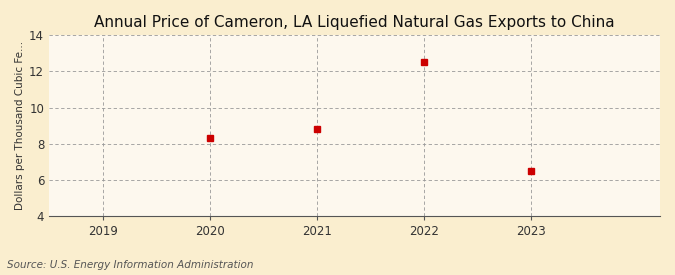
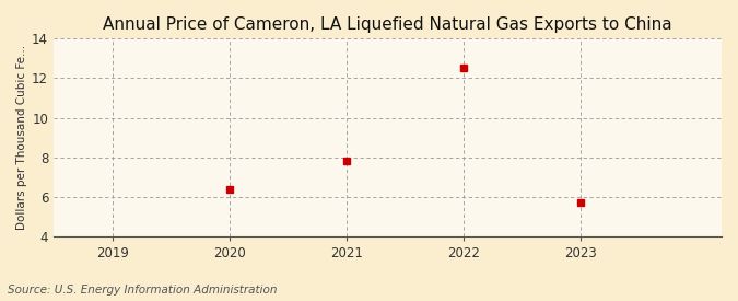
2020: 8.3 -> 6.4
2021: 8.8 -> 7.8
2023: 6.5 -> 5.7
